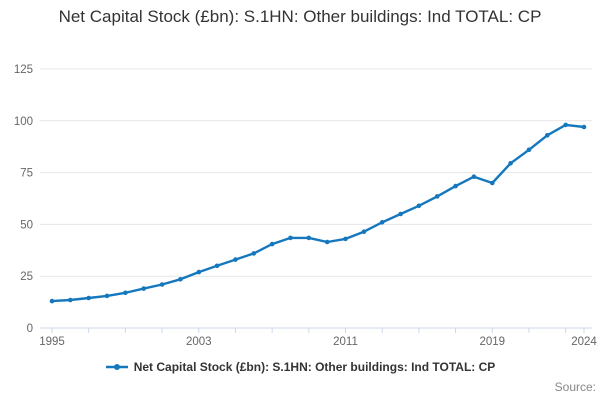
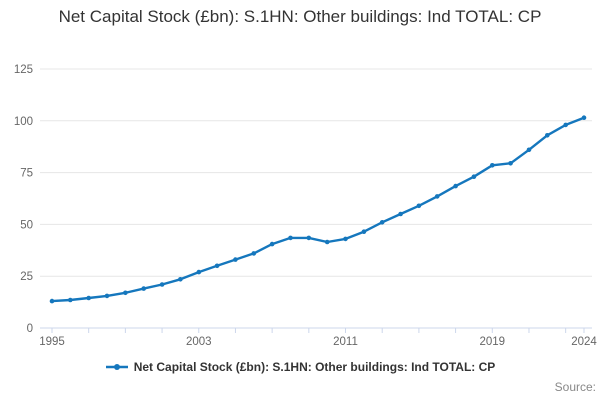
2019: 70 -> 78
2024: 97 -> 102
